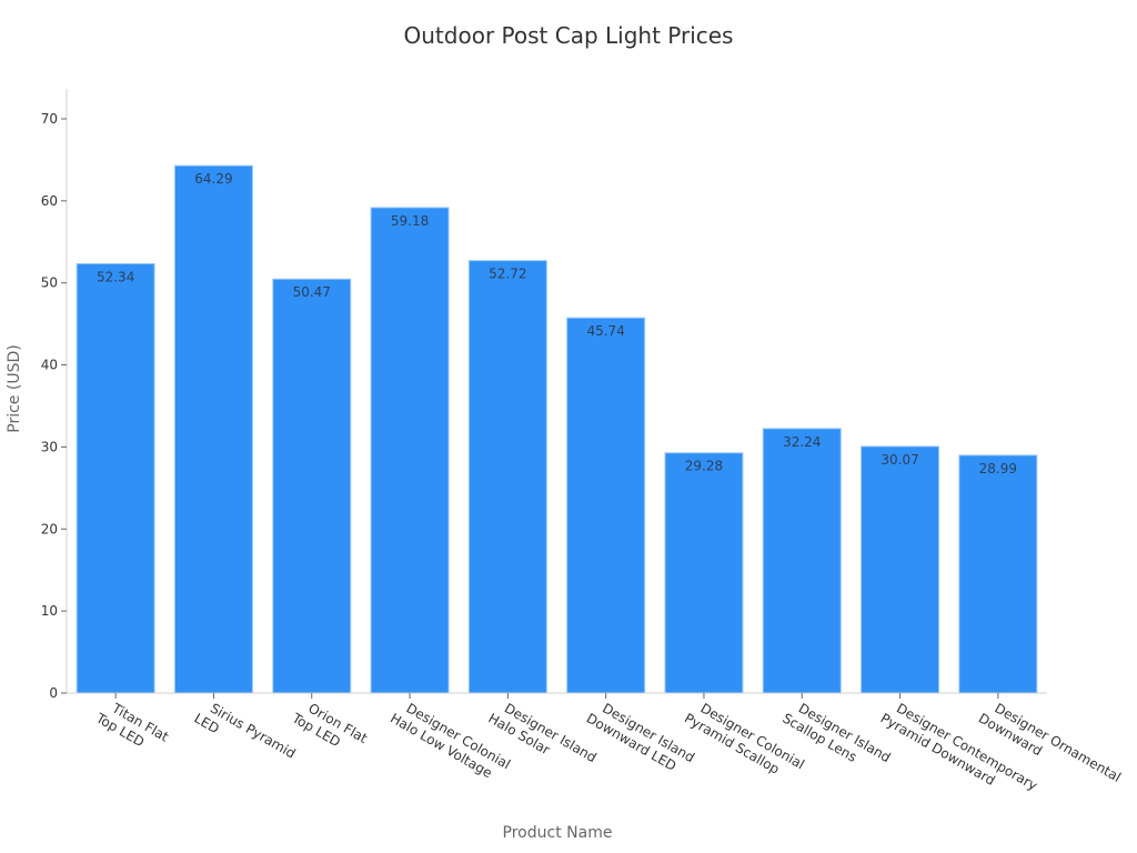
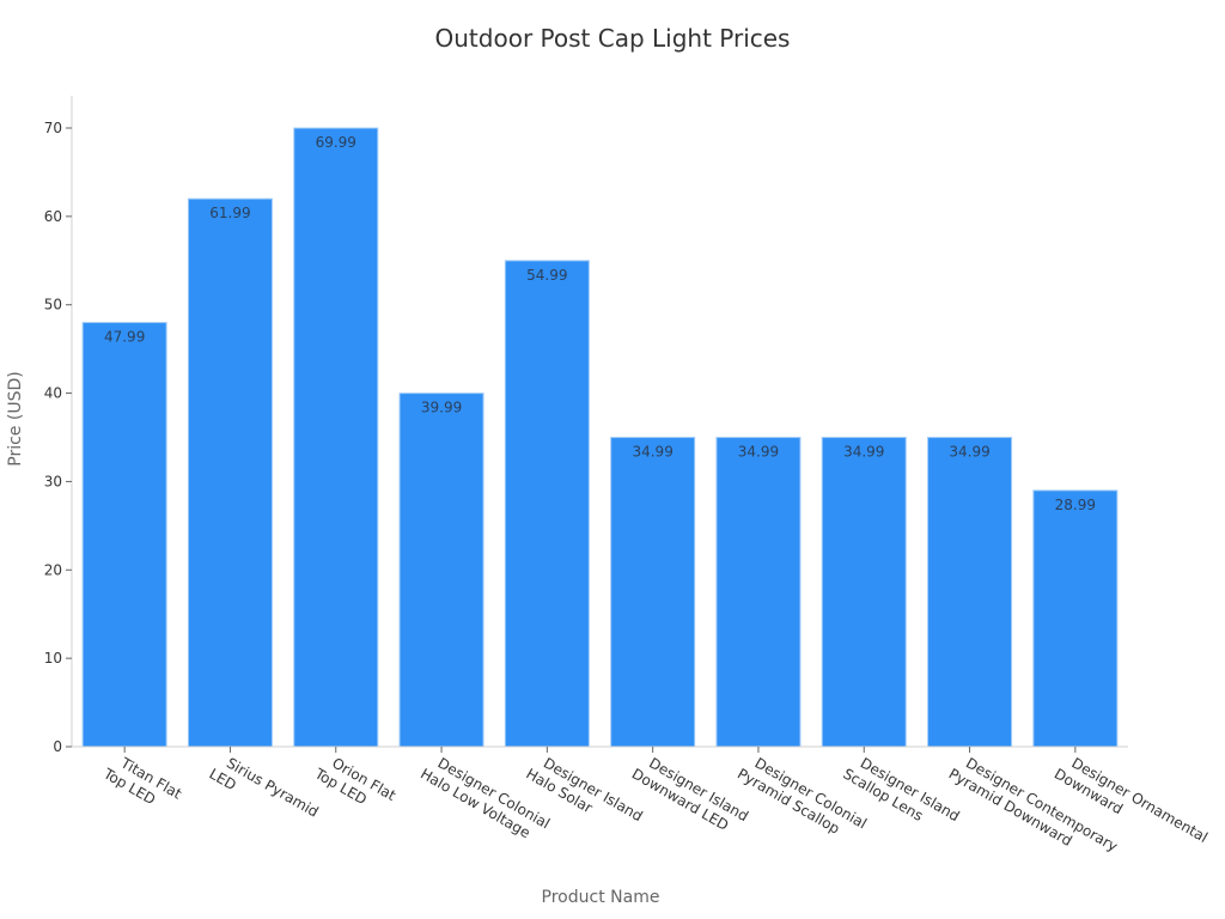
Titan Flat Top LED: 52.34 -> 47.99
Sirius Pyramid LED: 64.29 -> 61.99
Orion Flat Top LED: 50.47 -> 69.99
Designer Colonial Halo Low Voltage: 59.18 -> 39.99
Designer Island Halo Solar: 52.72 -> 54.99
Designer Island Downward LED: 45.74 -> 34.99
Designer Colonial Pyramid Scallop: 29.28 -> 34.99
Designer Island Scallop Lens: 32.24 -> 34.99
Designer Contemporary Pyramid Downward: 30.07 -> 34.99
